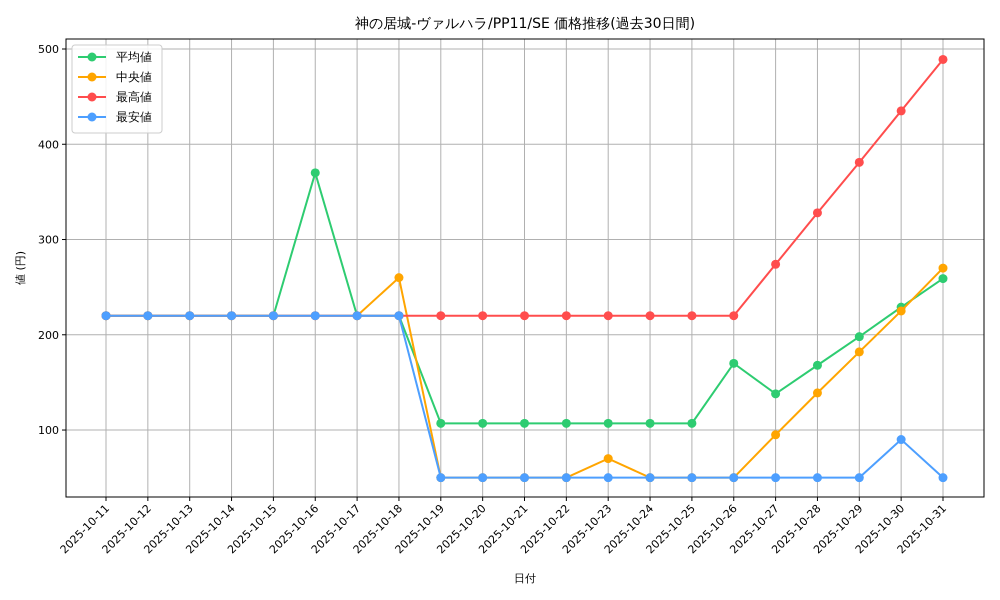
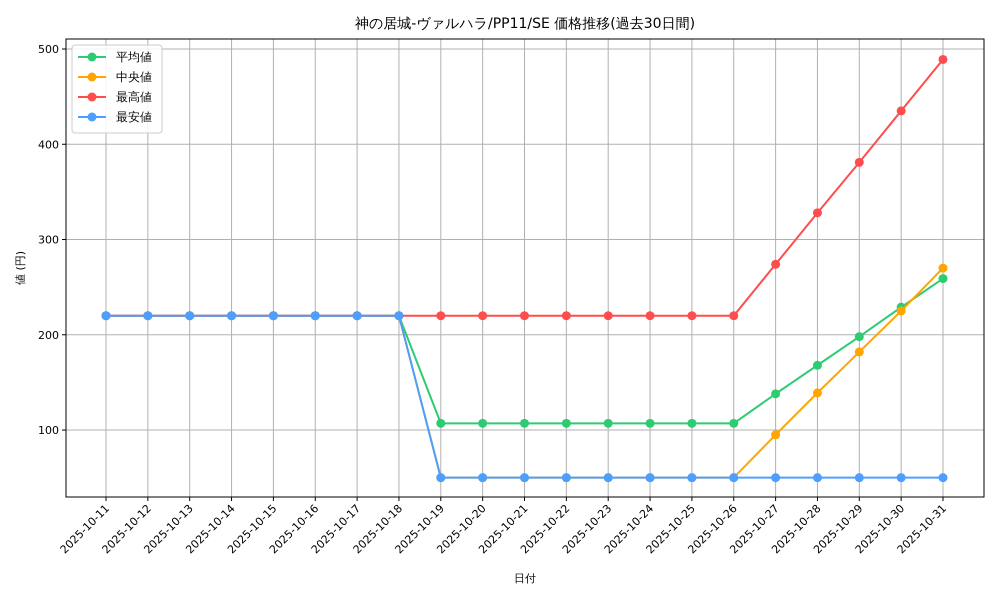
平均値/2025-10-16: 370 -> 220
中央値/2025-10-18: 260 -> 220
中央値/2025-10-23: 70 -> 50
平均値/2025-10-26: 170 -> 110
最安値/2025-10-30: 90 -> 50
